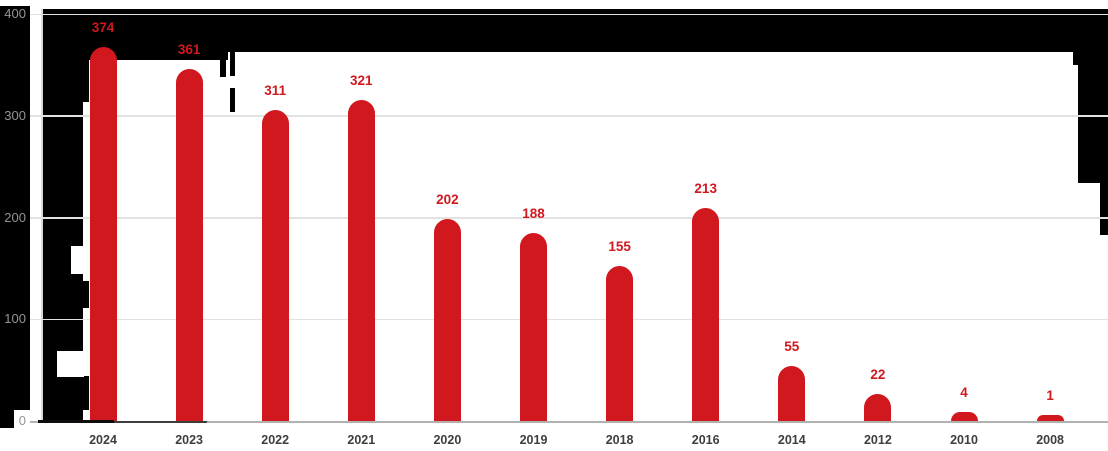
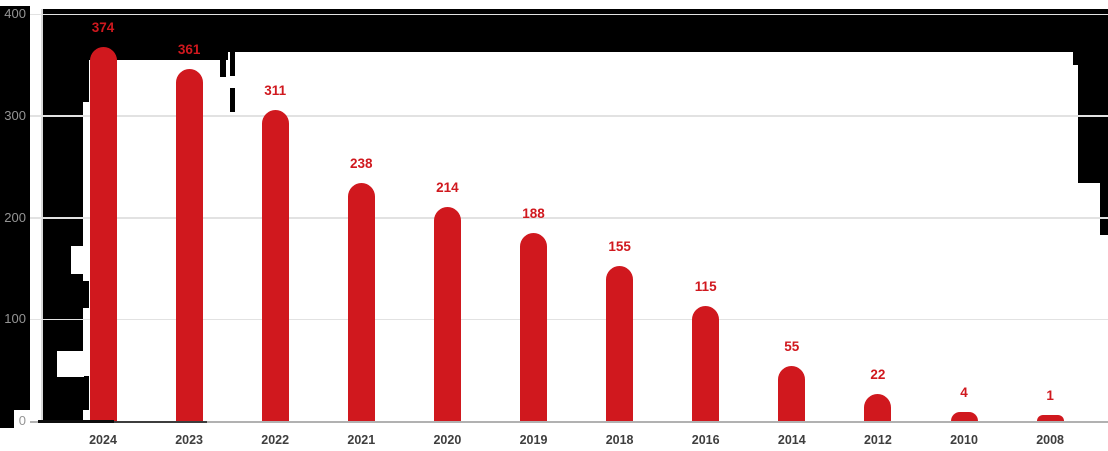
2021: 321 -> 238
2020: 202 -> 214
2016: 213 -> 115
